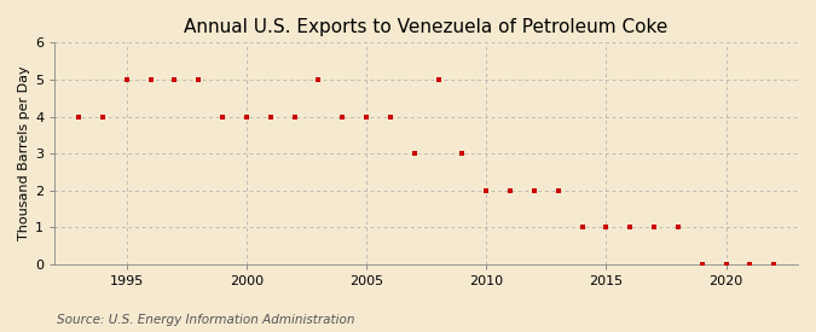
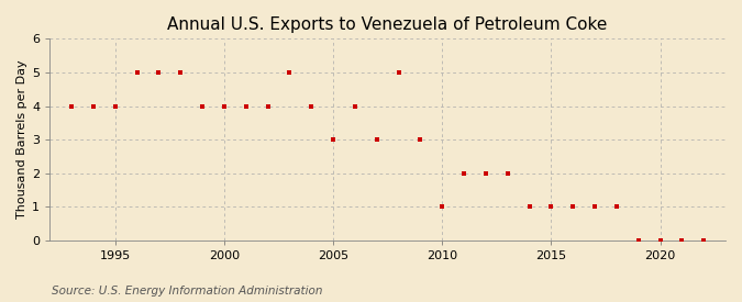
1995: 5 -> 4
2005: 4 -> 3
2010: 2 -> 1
